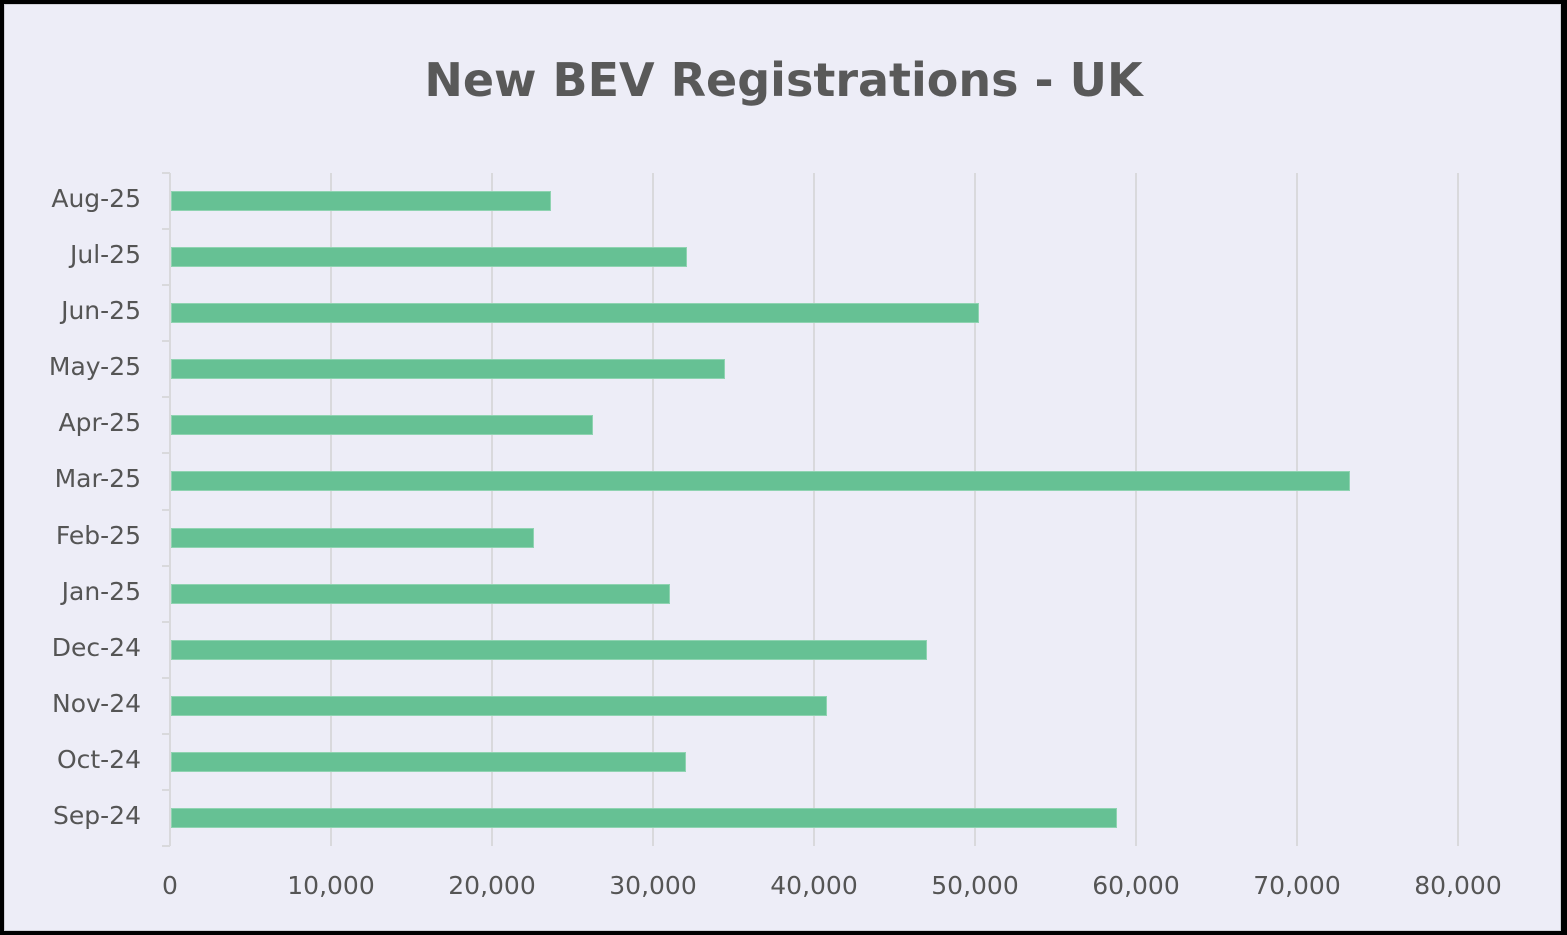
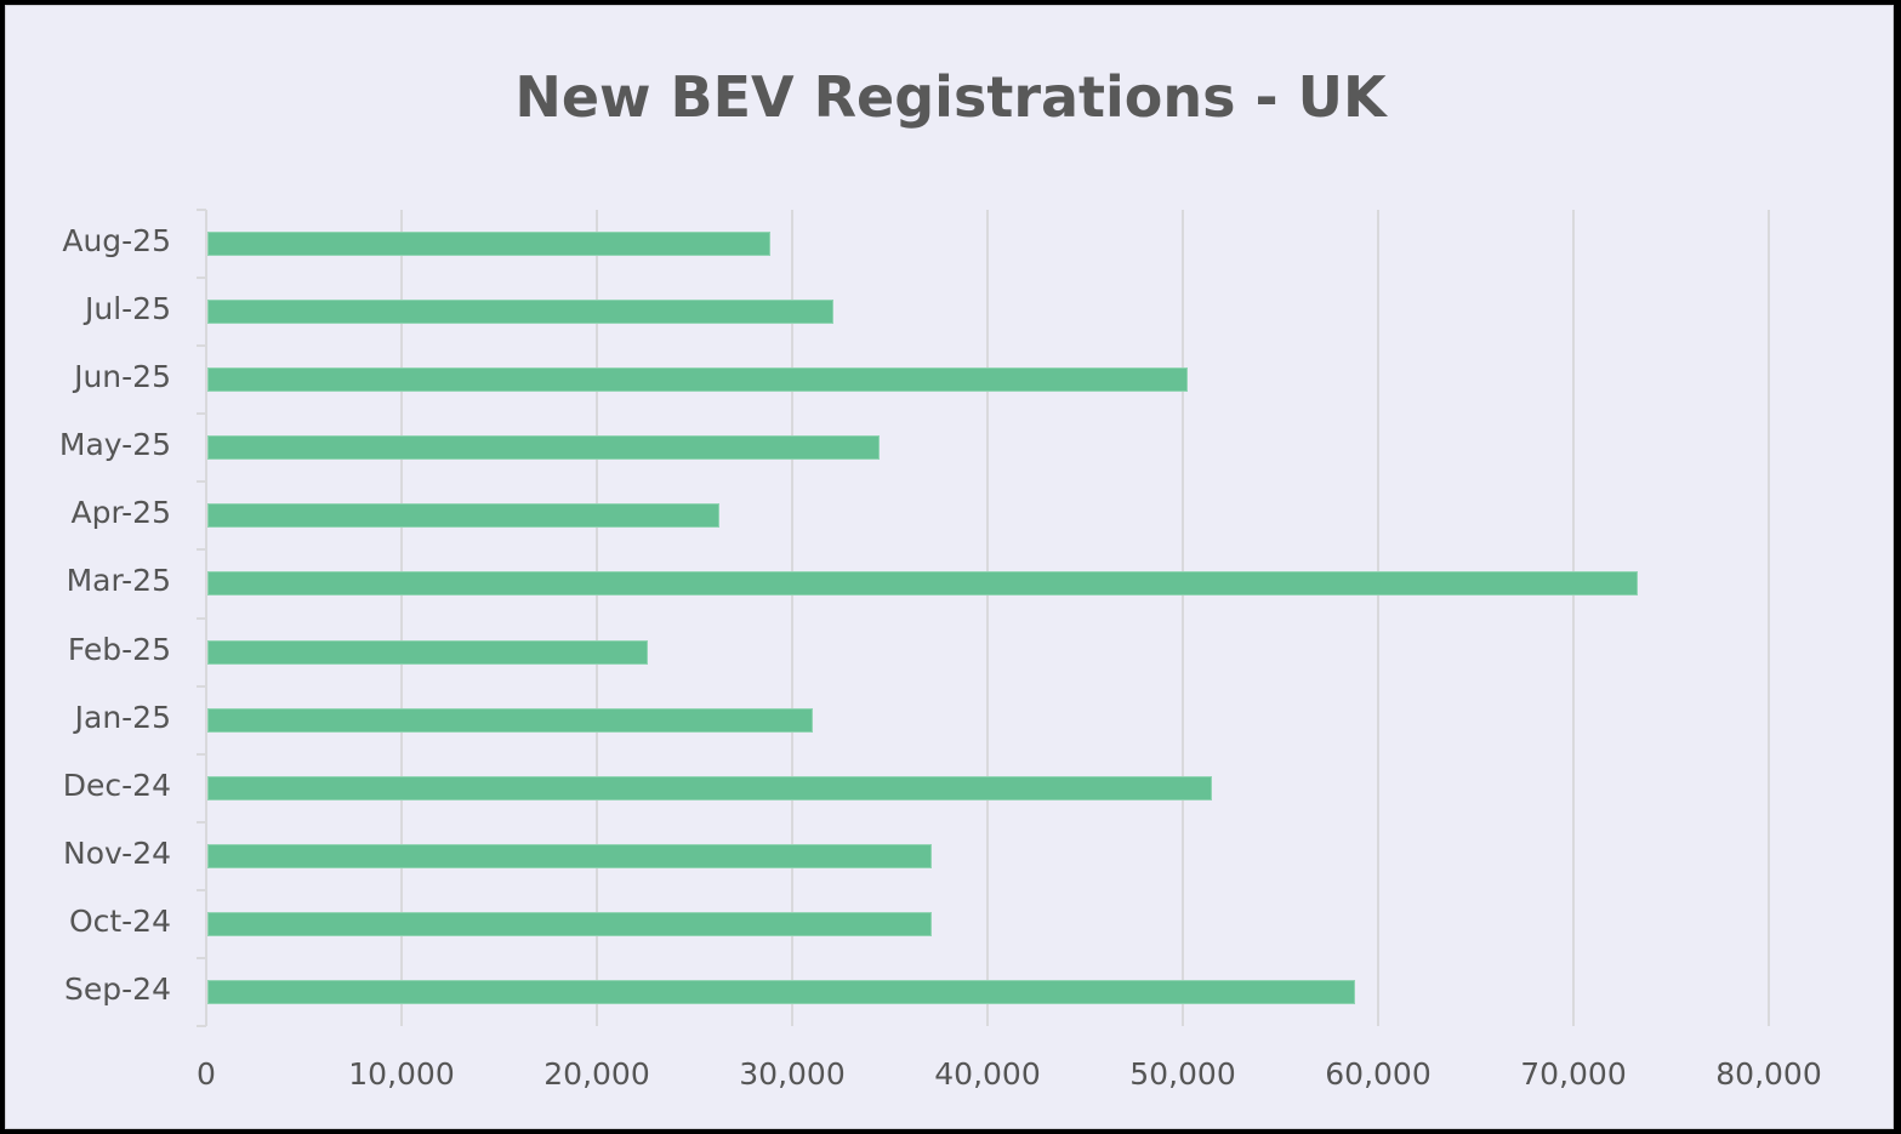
Aug-25: 23600 -> 28800
Dec-24: 47000 -> 51400
Nov-24: 40800 -> 37100
Oct-24: 32000 -> 37100
